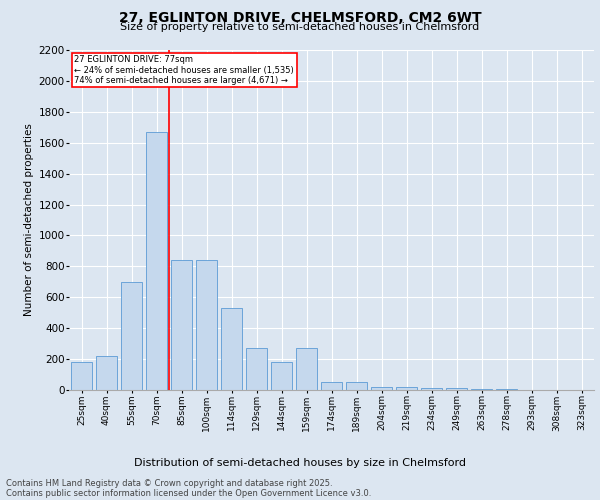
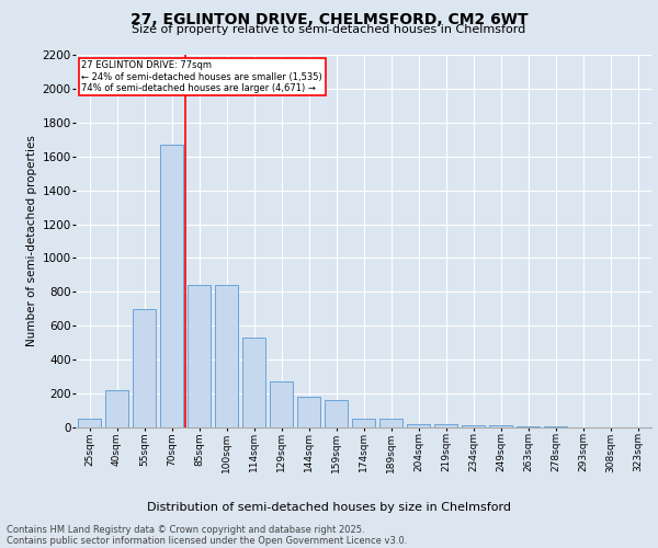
25sqm: 180 -> 50
159sqm: 270 -> 160
